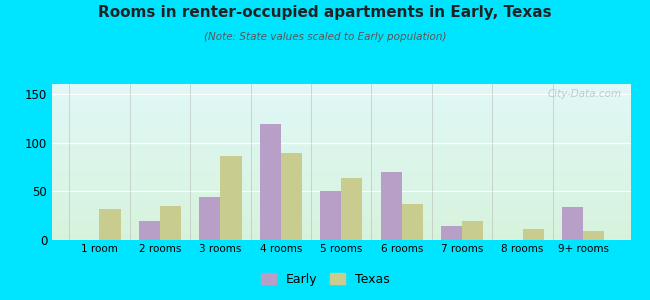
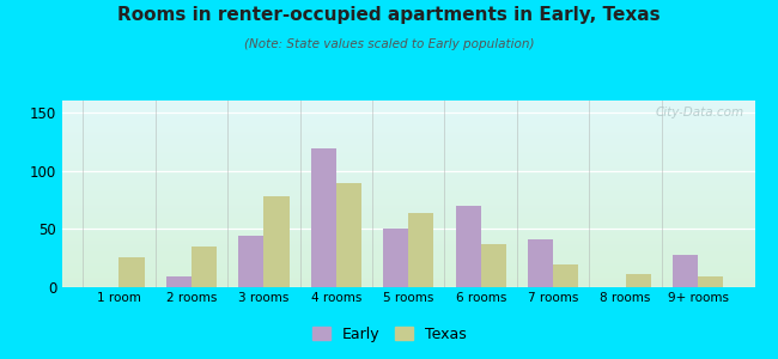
Texas/1 room: 32 -> 26
Early/2 rooms: 20 -> 9
Texas/3 rooms: 86 -> 78
Early/7 rooms: 14 -> 41
Early/9+ rooms: 34 -> 28
